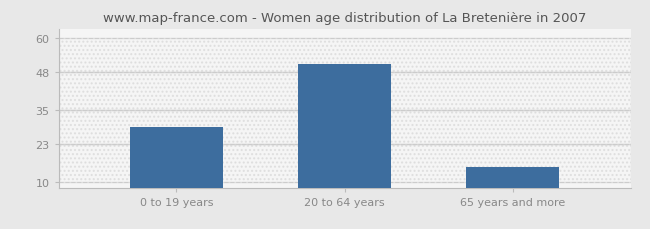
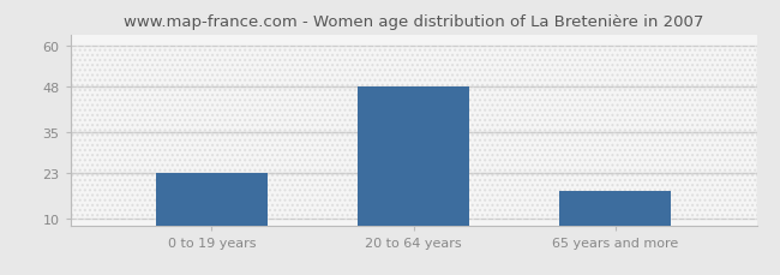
0 to 19 years: 29 -> 23
20 to 64 years: 51 -> 48
65 years and more: 15 -> 18
